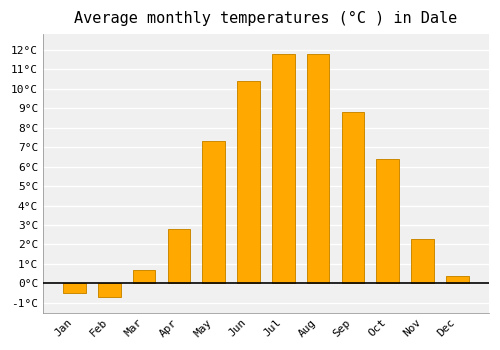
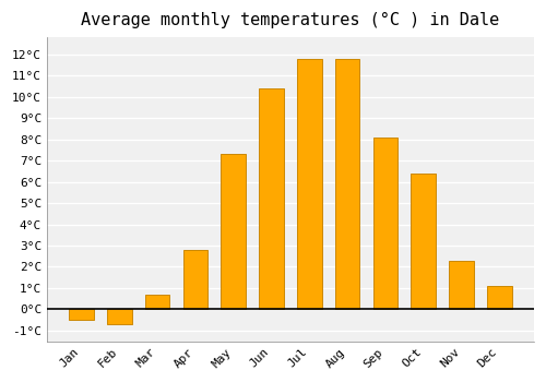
Sep: 8.8°C -> 8.1°C
Dec: 0.4°C -> 1.1°C
